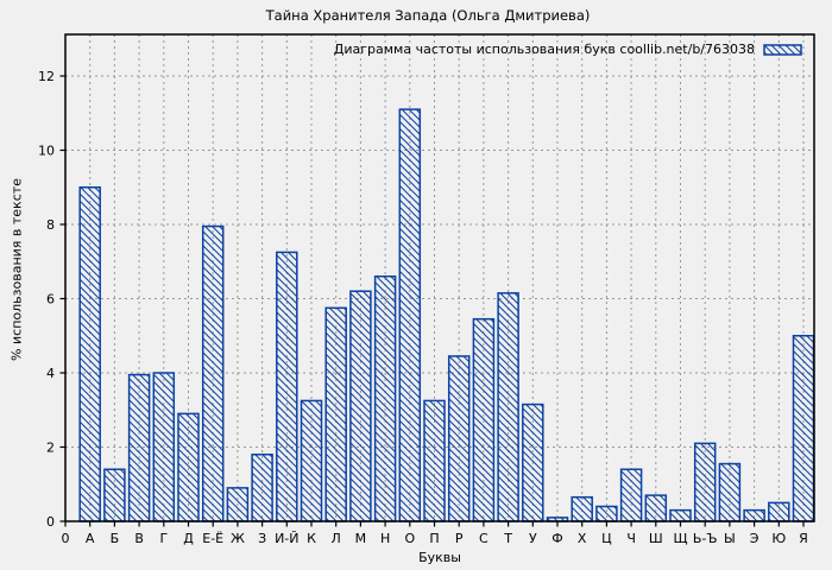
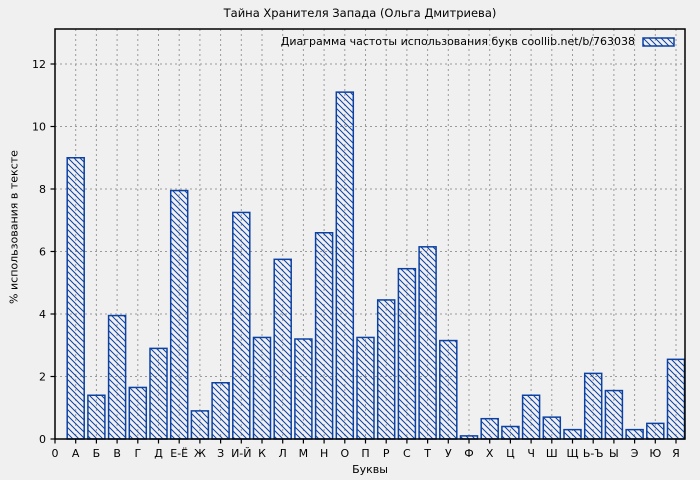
Г: 4.0 -> 1.6
М: 6.2 -> 3.2
Я: 5.0 -> 2.5
